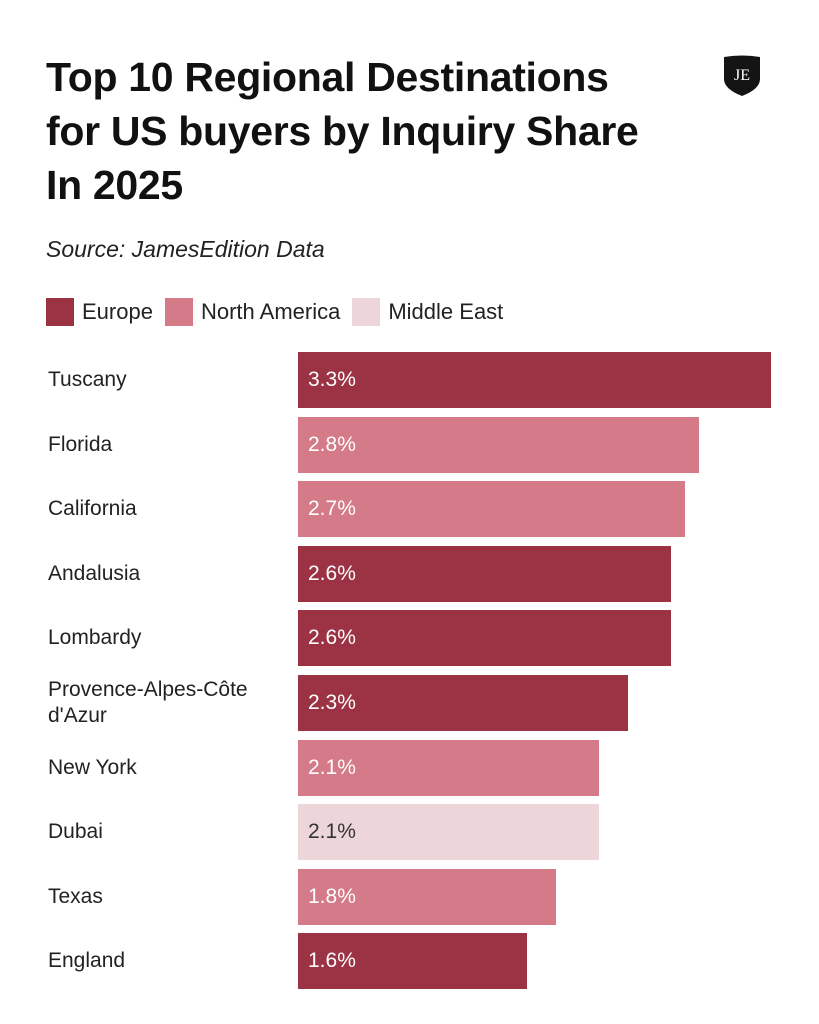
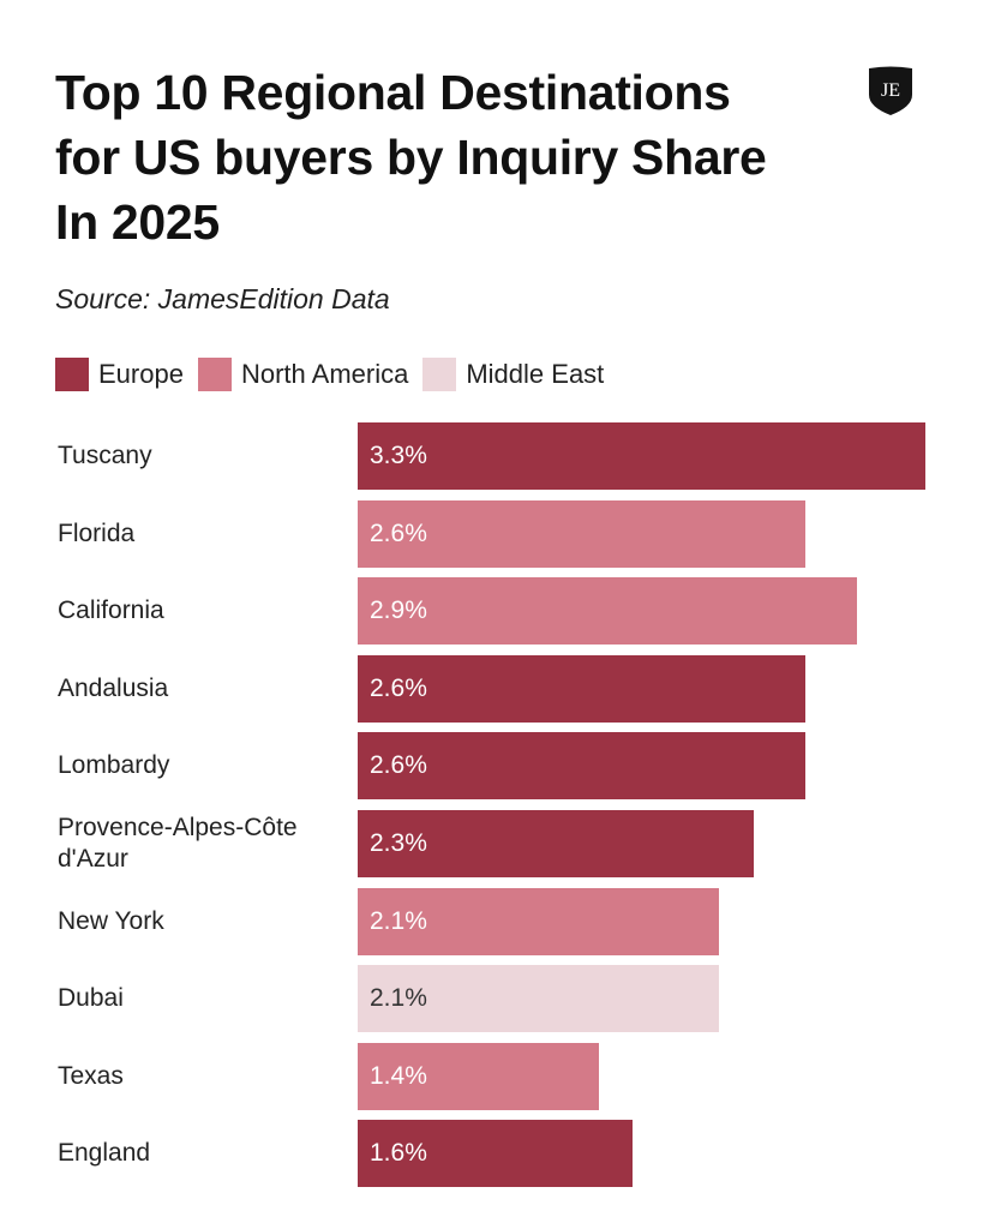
Florida: 2.8% -> 2.6%
California: 2.7% -> 2.9%
Texas: 1.8% -> 1.4%
